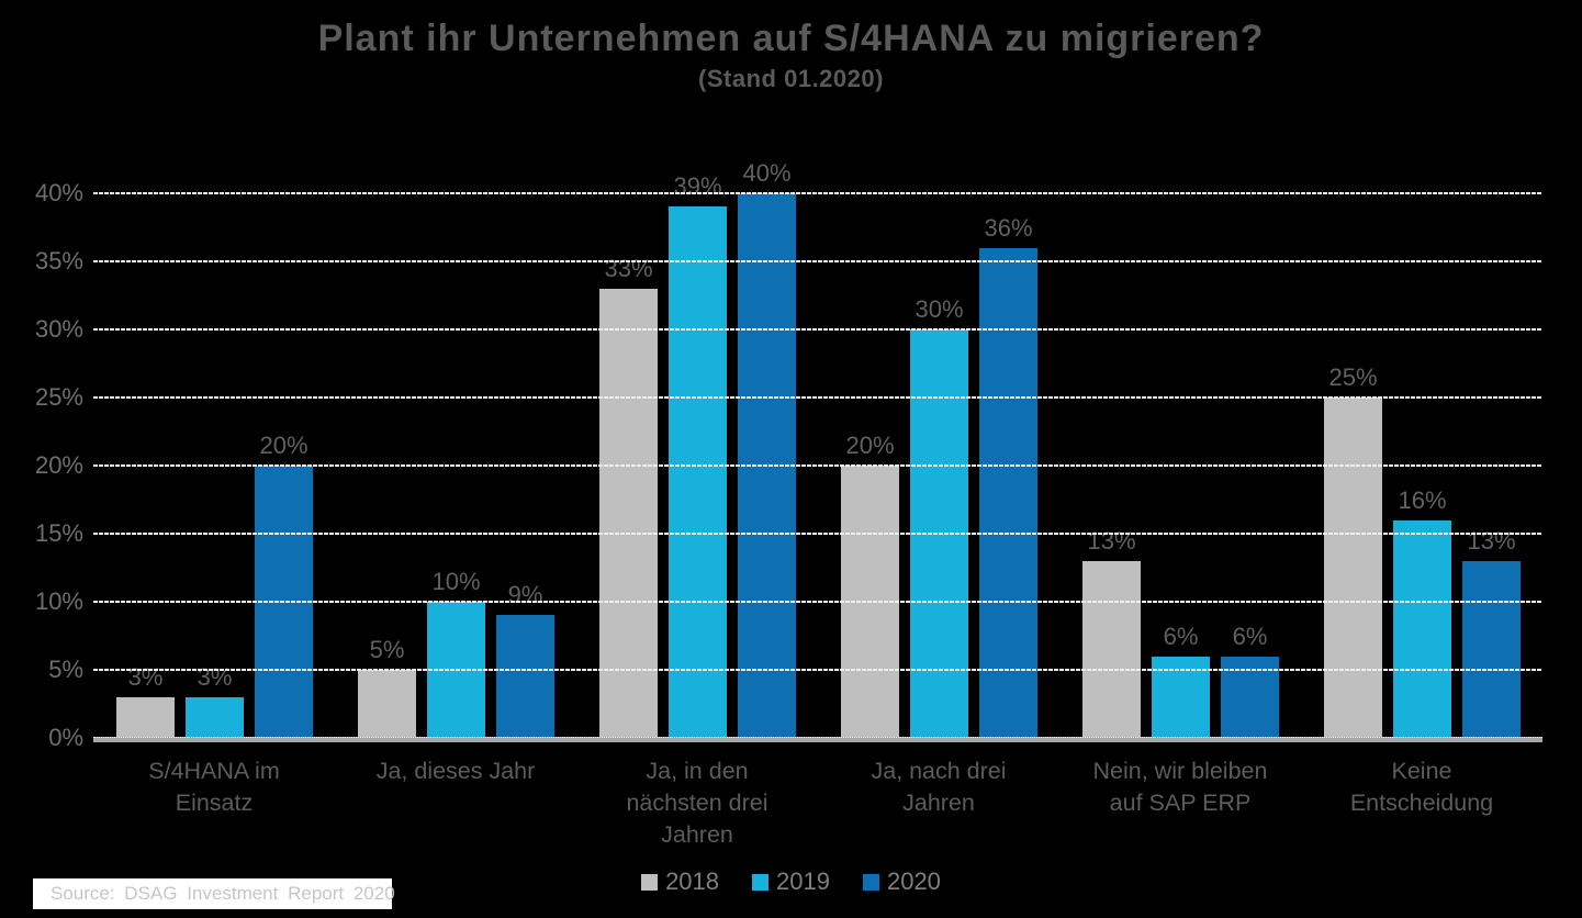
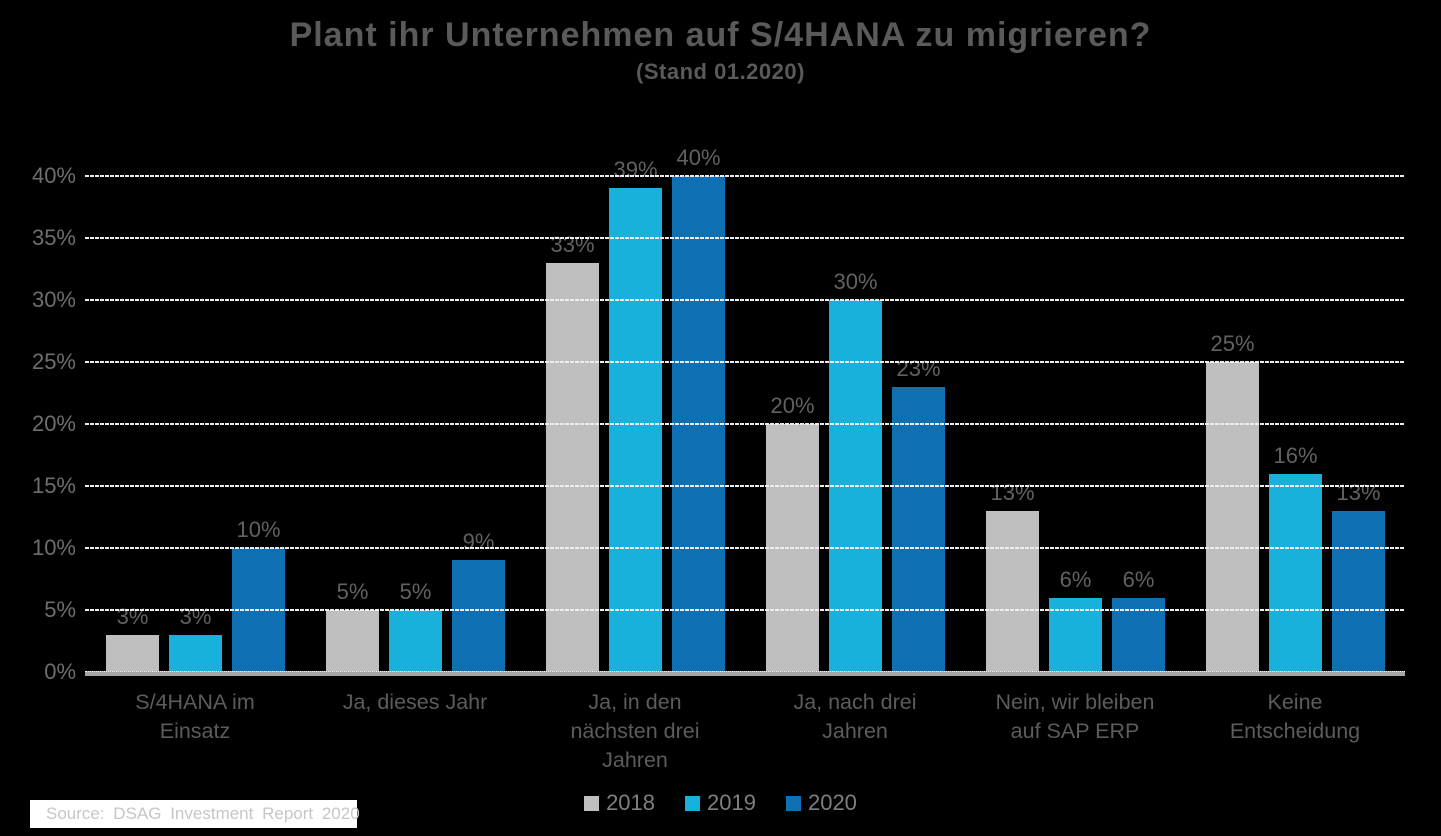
2020/S/4HANA im Einsatz: 20% -> 10%
2019/Ja, dieses Jahr: 10% -> 5%
2020/Ja, nach drei Jahren: 36% -> 23%
